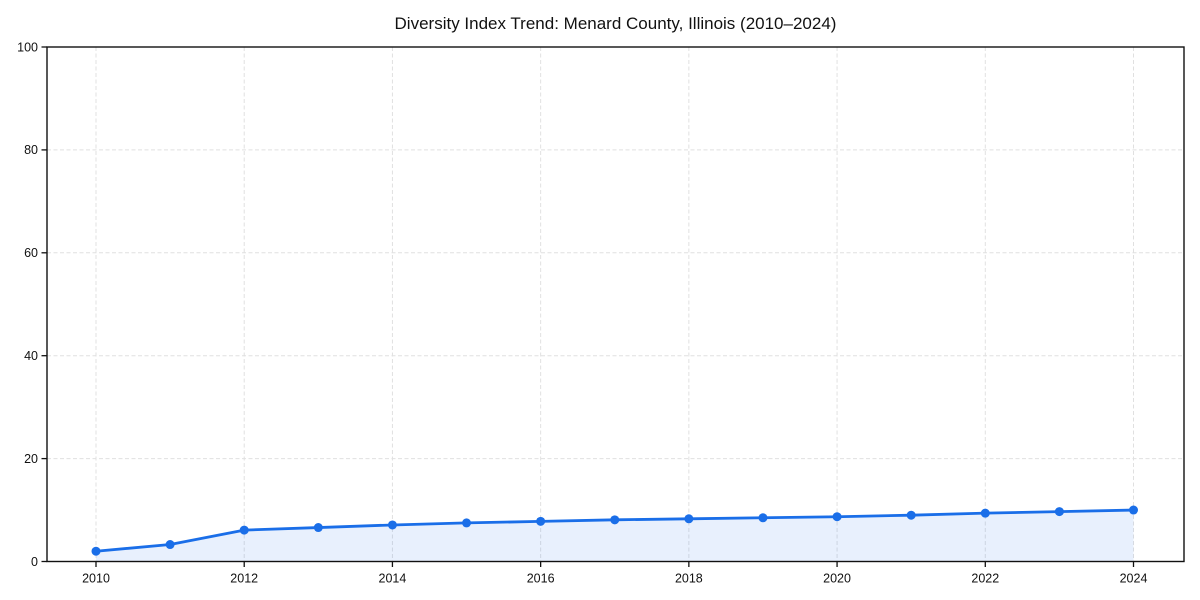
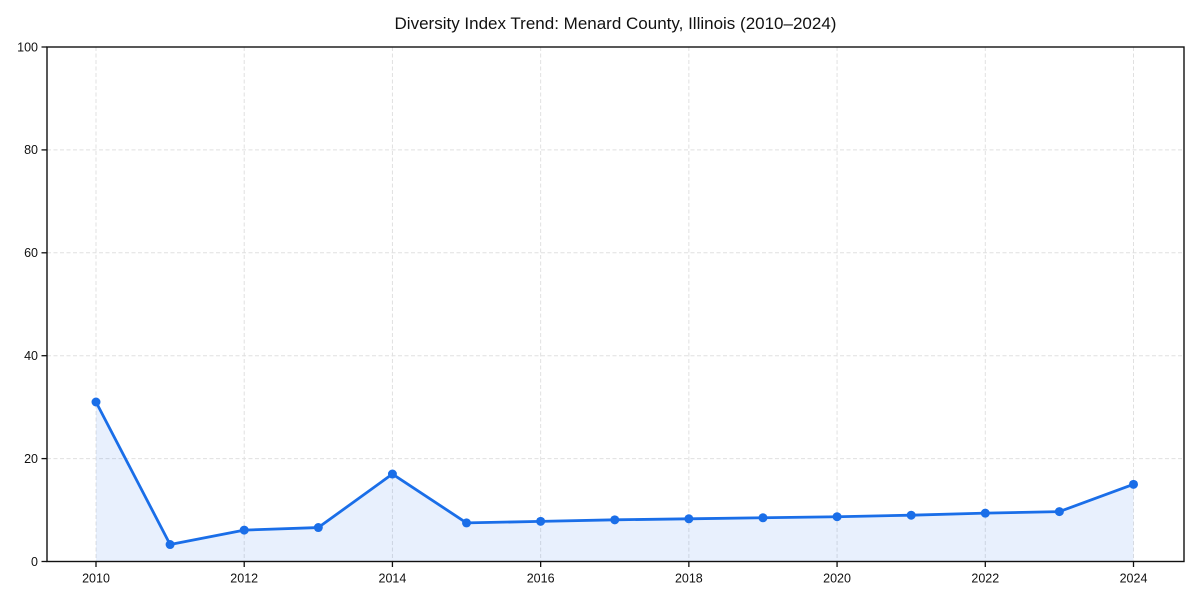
2010: 2 -> 31
2014: 7 -> 17
2024: 10 -> 15
